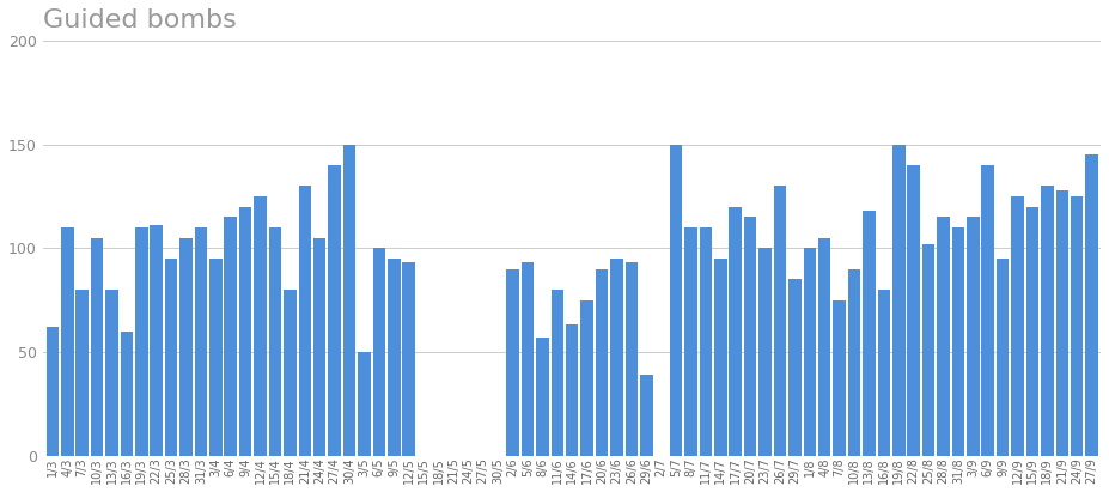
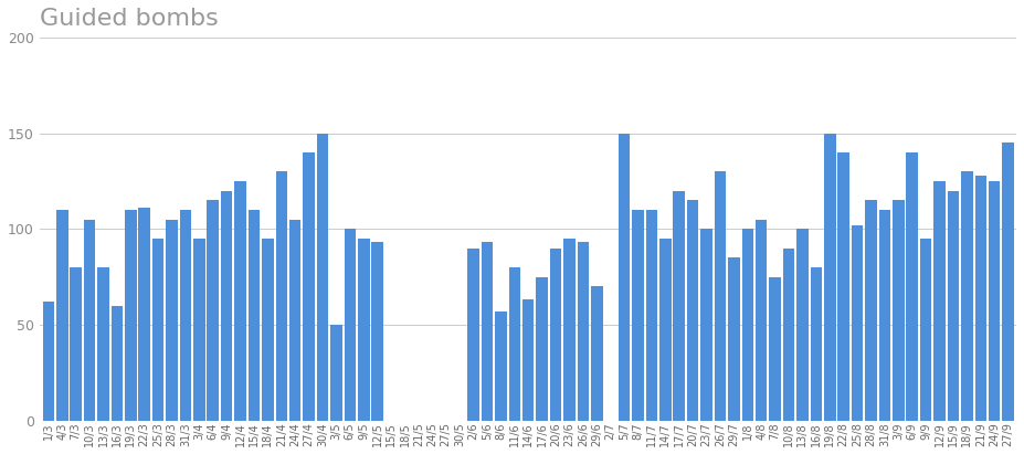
18/4: 80 -> 95
29/6: 39 -> 70
13/8: 118 -> 100
